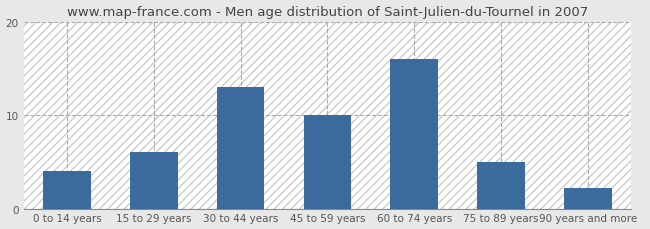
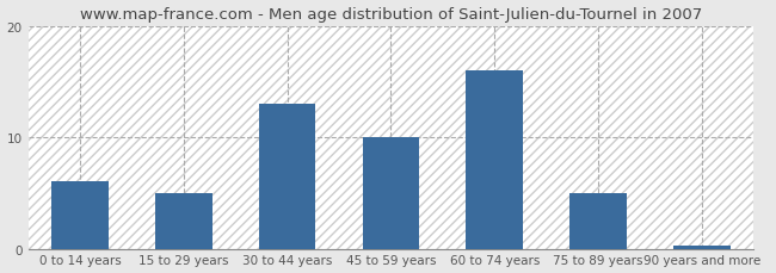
0 to 14 years: 4.0 -> 6.0
15 to 29 years: 6.0 -> 5.0
90 years and more: 2.2 -> 0.3
